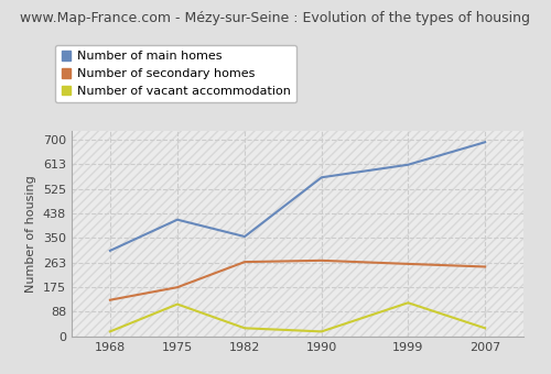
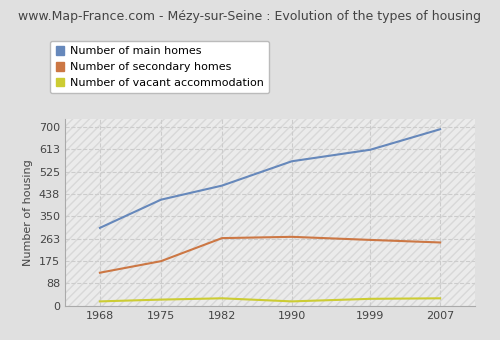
Number of vacant accommodation/1975: 115 -> 25
Number of main homes/1982: 355 -> 470
Number of vacant accommodation/1999: 120 -> 28
